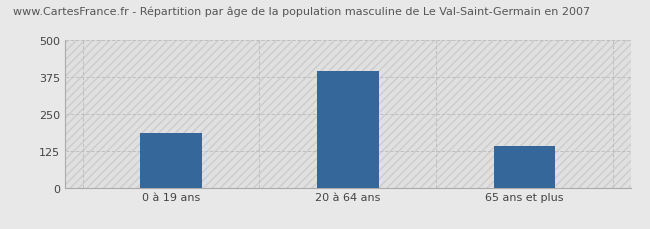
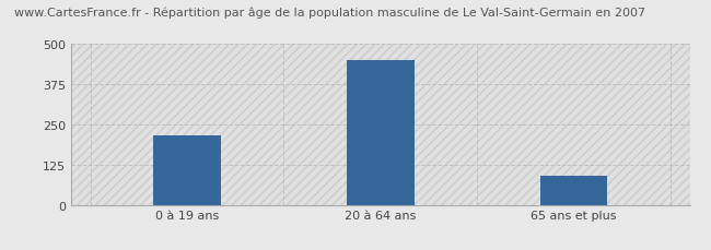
0 à 19 ans: 185 -> 215
20 à 64 ans: 395 -> 450
65 ans et plus: 140 -> 90
